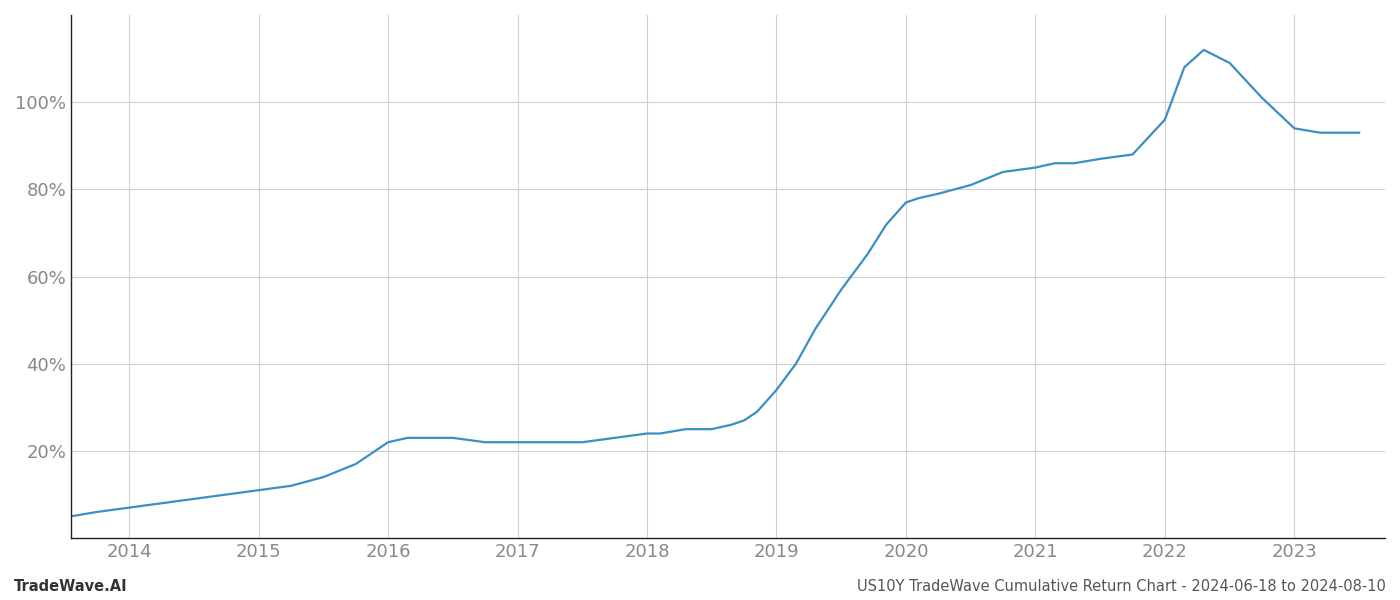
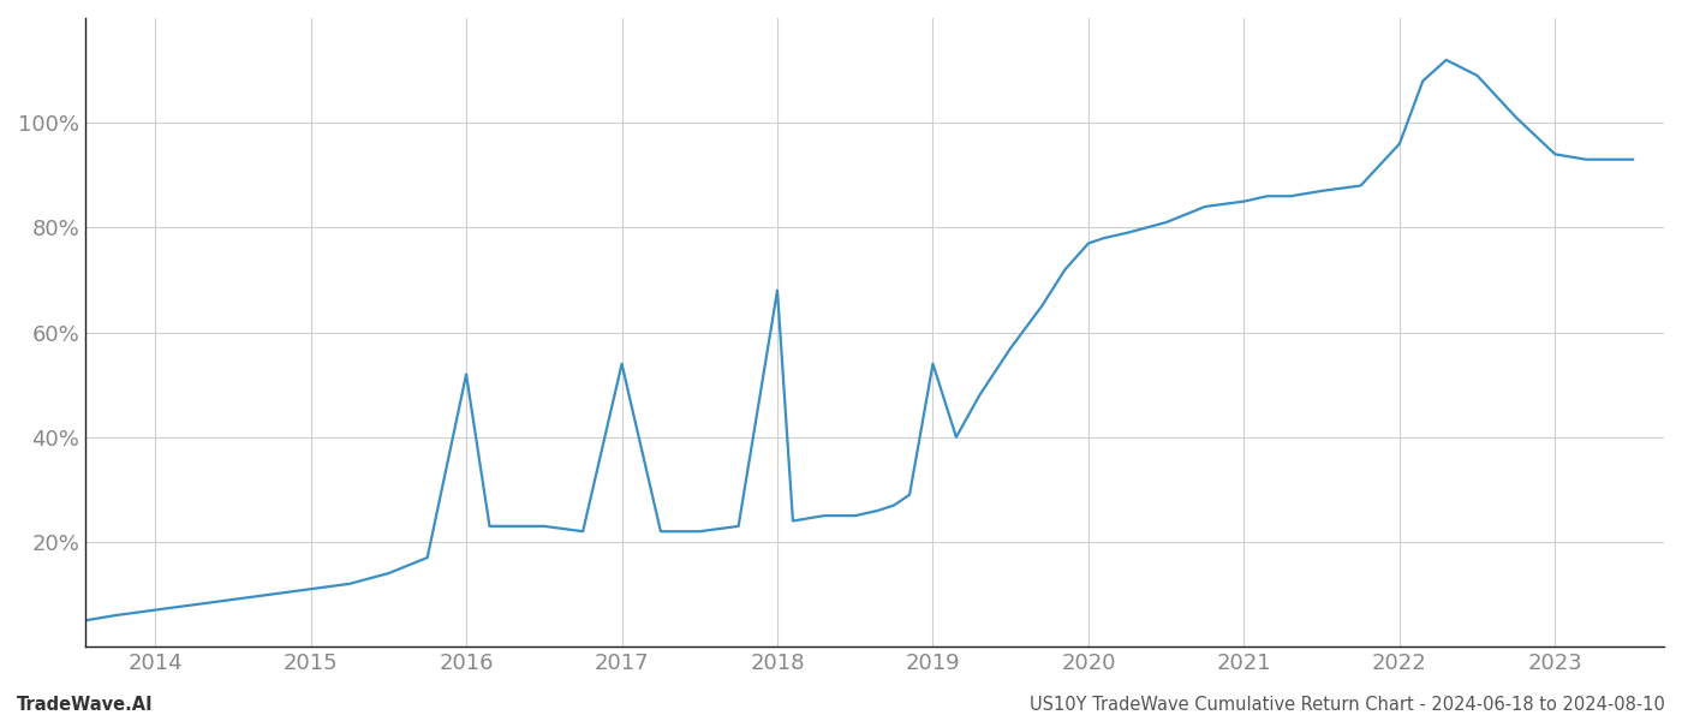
2016: 22% -> 52%
2017: 22% -> 54%
2018: 24% -> 68%
2019: 34% -> 54%
